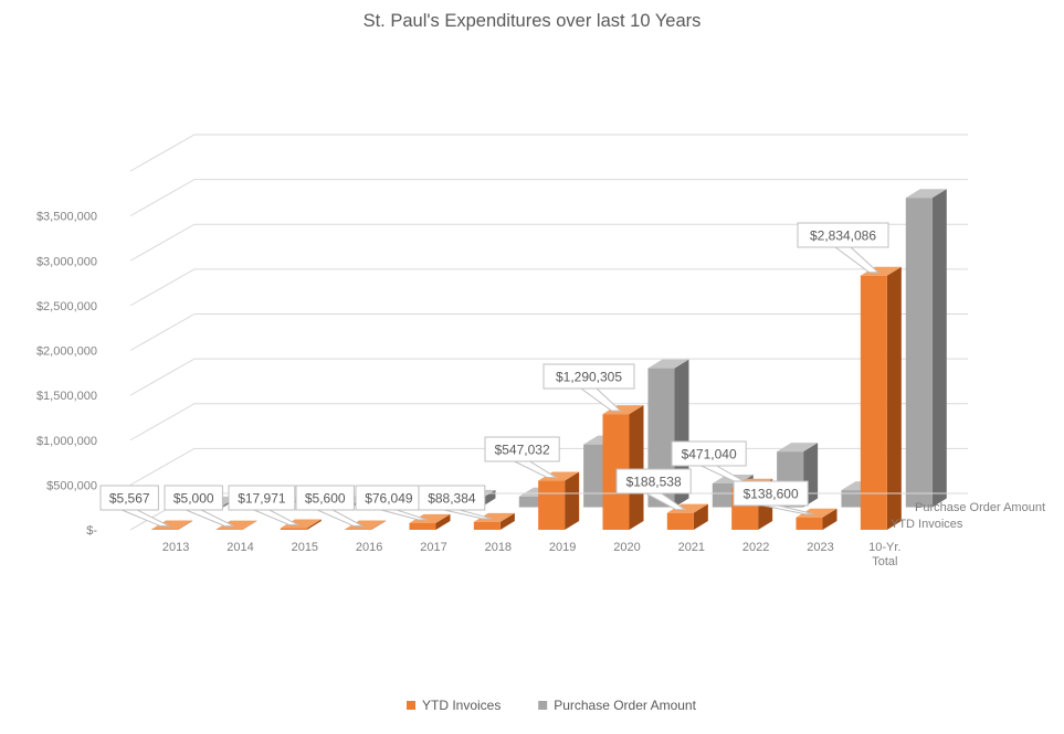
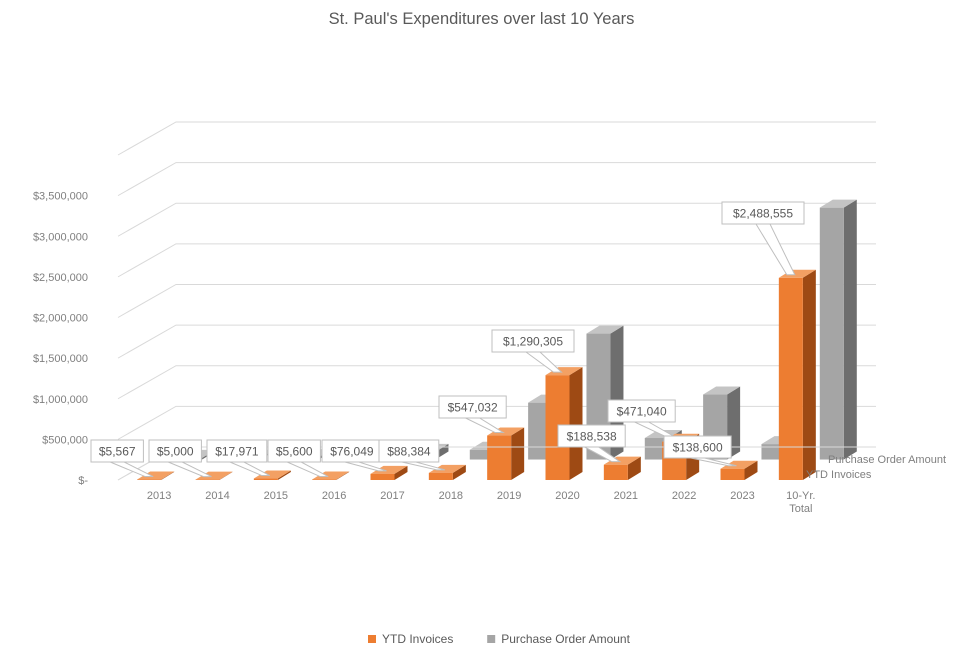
Purchase Order Amount/2022: $600000 -> $800000
YTD Invoices/10-Yr. Total: $2,834,086 -> $2,488,555
Purchase Order Amount/10-Yr. Total: $3400000 -> $3100000
